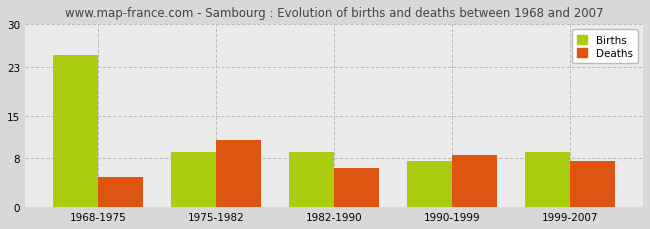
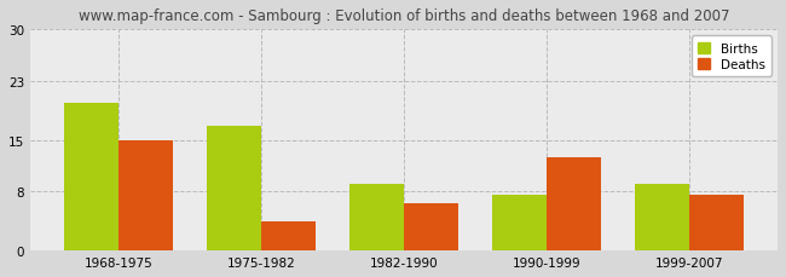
Births/1968-1975: 25.0 -> 20.0
Deaths/1968-1975: 5.0 -> 15.0
Births/1975-1982: 9.0 -> 17.0
Deaths/1975-1982: 11.0 -> 4.0
Deaths/1990-1999: 8.5 -> 12.6
